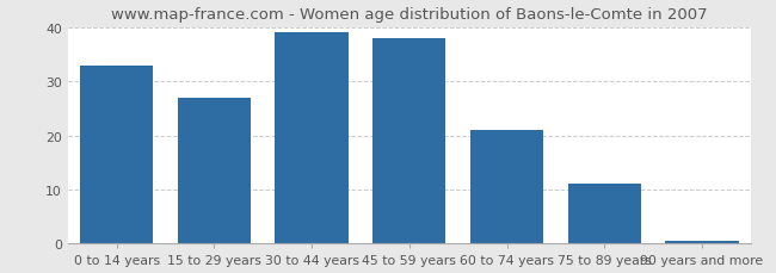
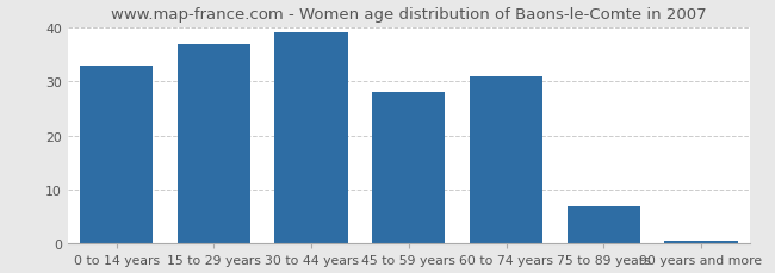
15 to 29 years: 27.0 -> 37.0
45 to 59 years: 38.0 -> 28.0
60 to 74 years: 21.0 -> 31.0
75 to 89 years: 11.0 -> 7.0
